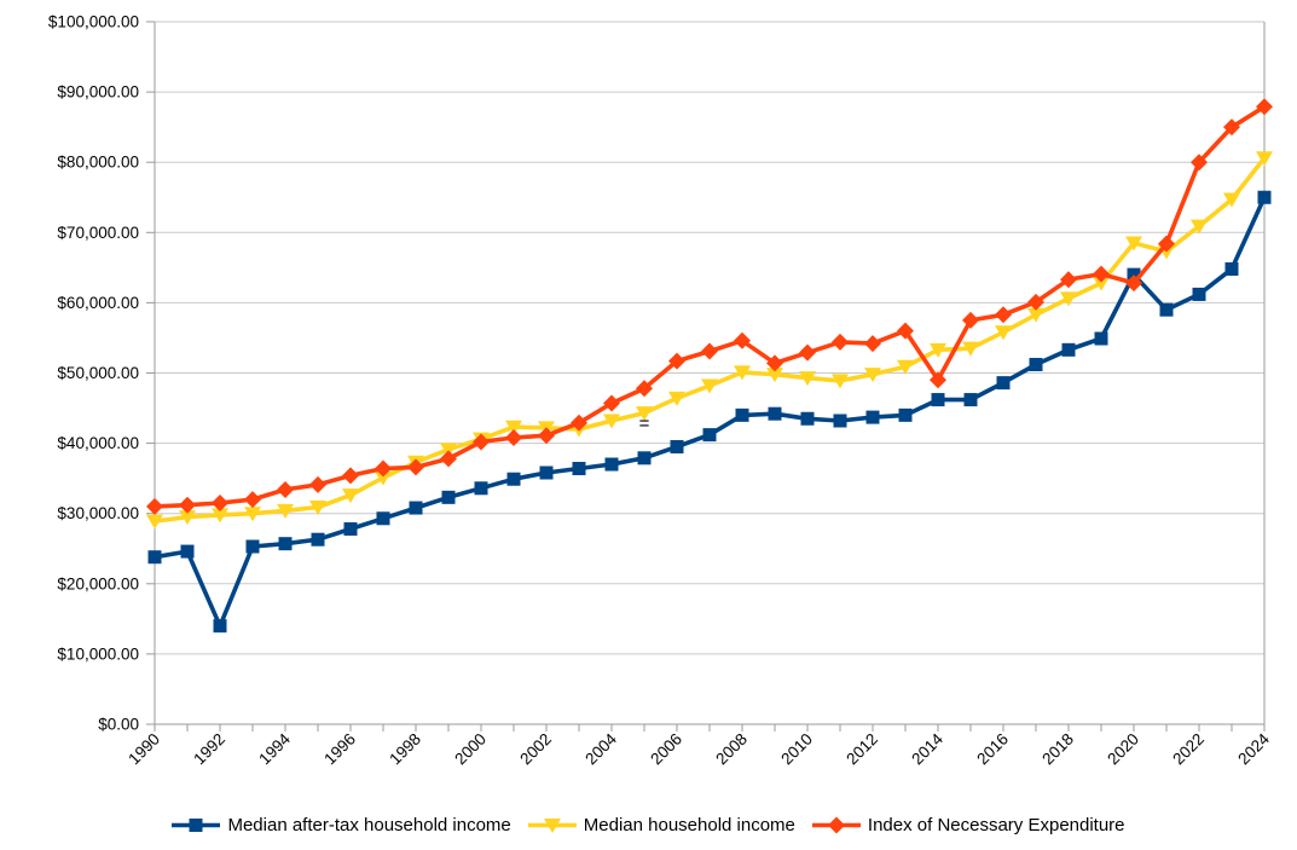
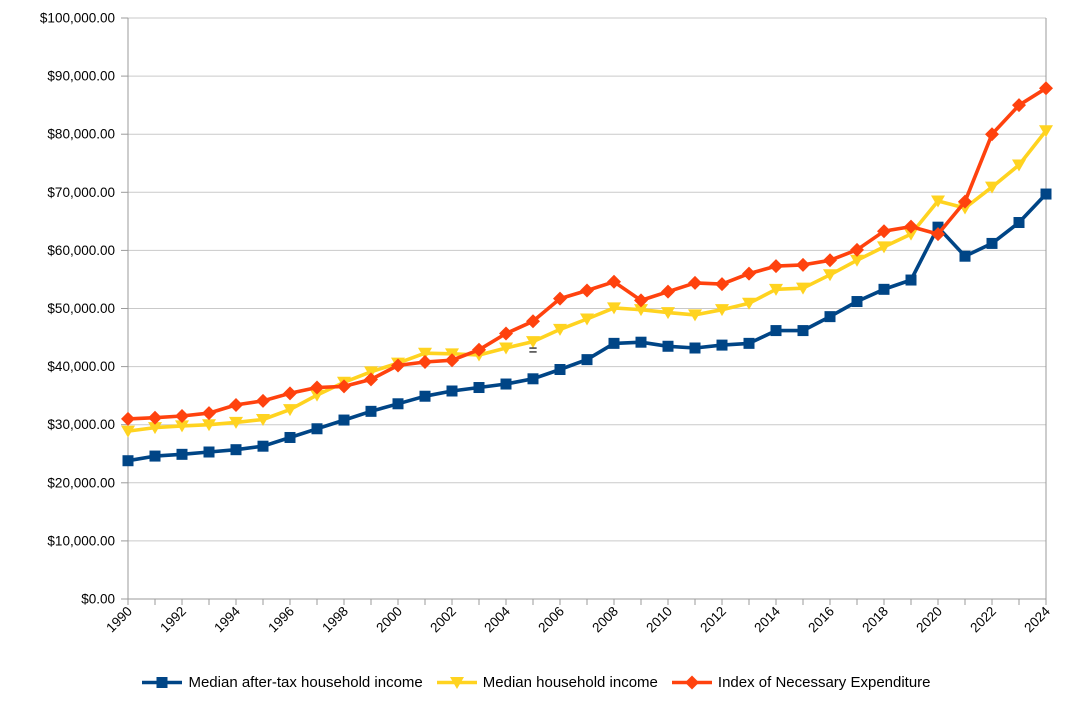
Median after-tax household income/1992: $14000 -> $25000
Index of Necessary Expenditure/2014: $49000 -> $57000
Median after-tax household income/2024: $75000 -> $70000
